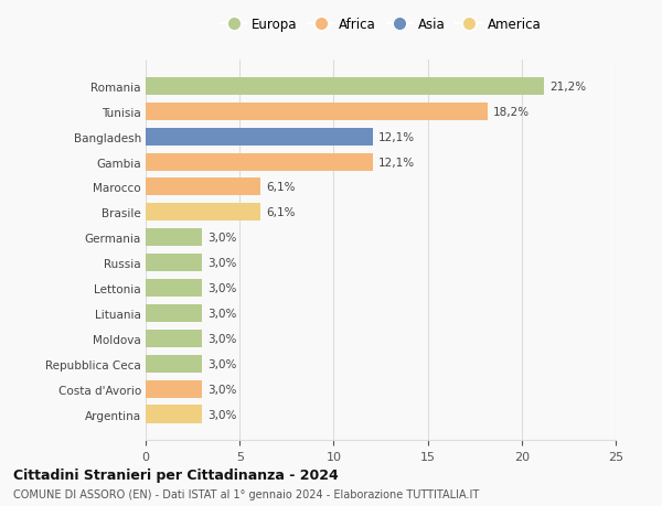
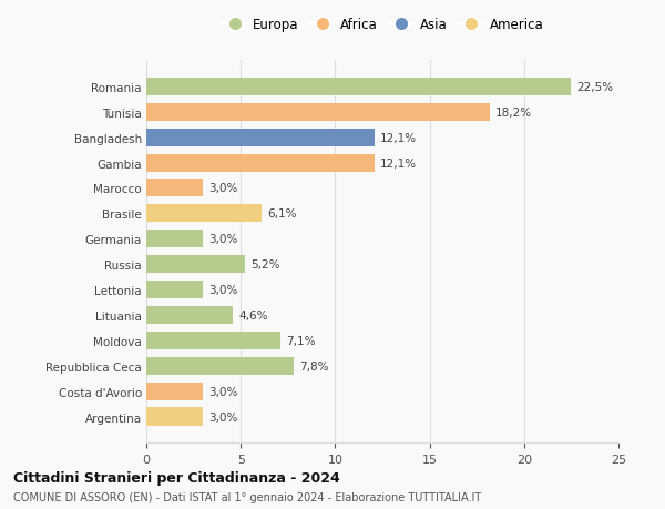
Romania: 21,2% -> 22,5%
Marocco: 6,1% -> 3,0%
Russia: 3,0% -> 5,2%
Lituania: 3,0% -> 4,6%
Moldova: 3,0% -> 7,1%
Repubblica Ceca: 3,0% -> 7,8%
